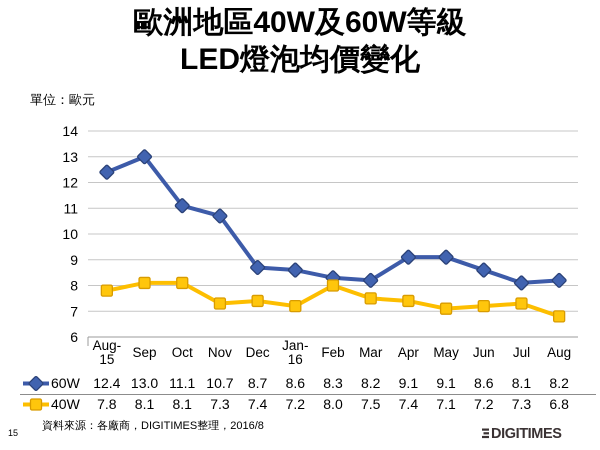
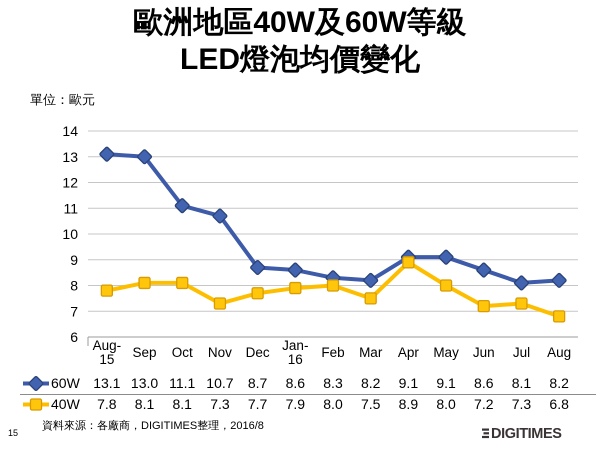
60W/Aug- 15: 12.4 -> 13.1
40W/Dec: 7.4 -> 7.7
40W/Jan- 16: 7.2 -> 7.9
40W/Apr: 7.4 -> 8.9
40W/May: 7.1 -> 8.0
